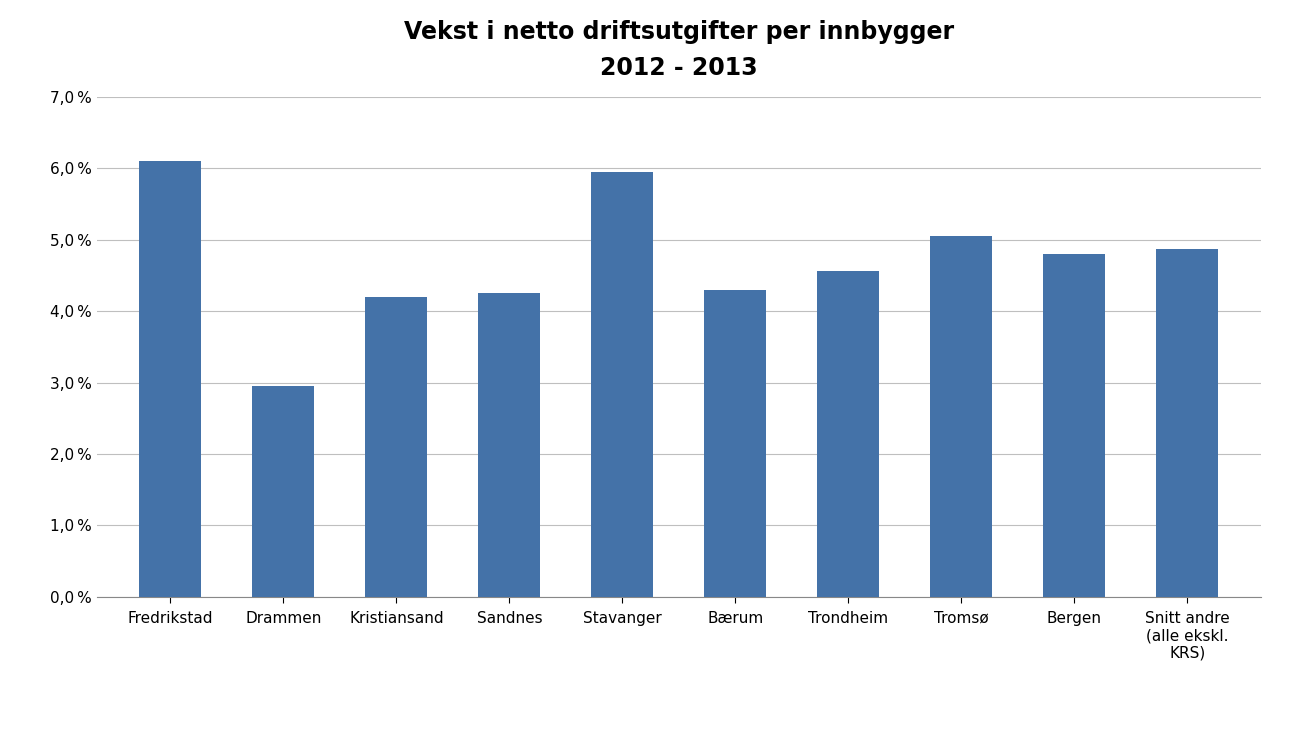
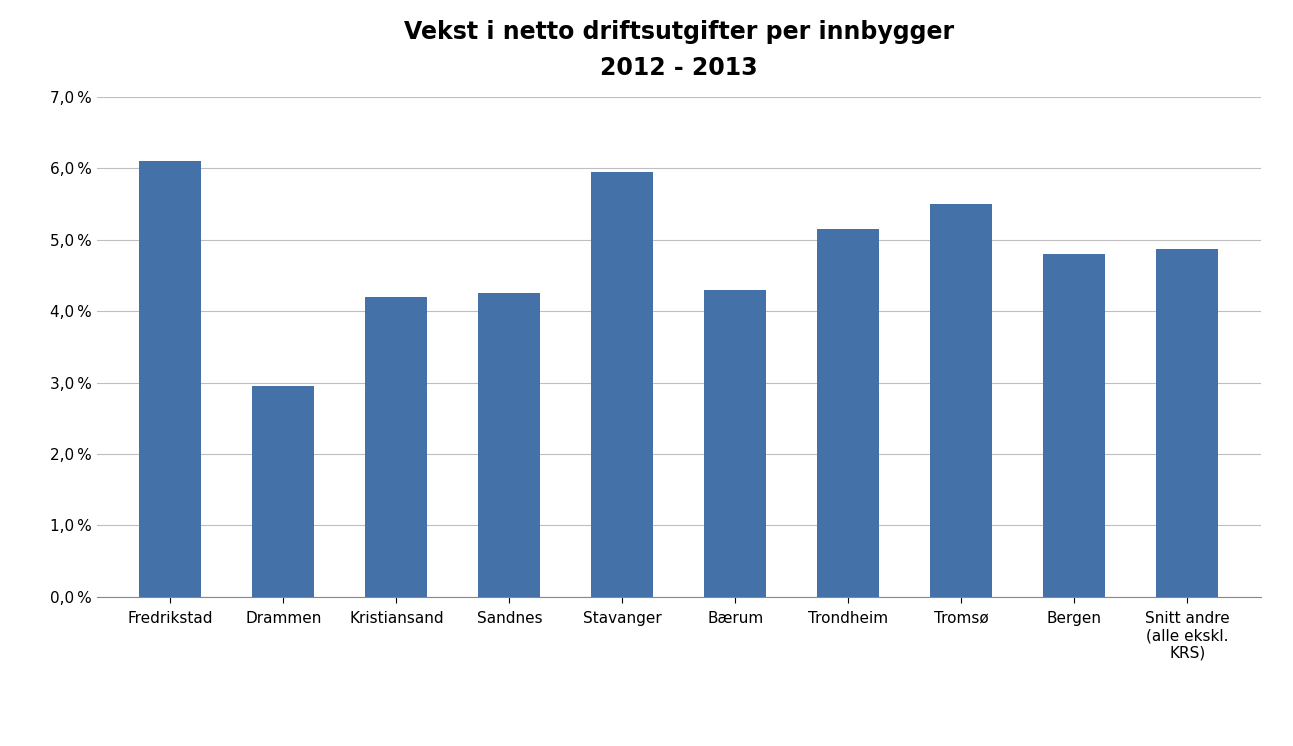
Trondheim: 4,56 % -> 5,15 %
Tromsø: 5,06 % -> 5,50 %
